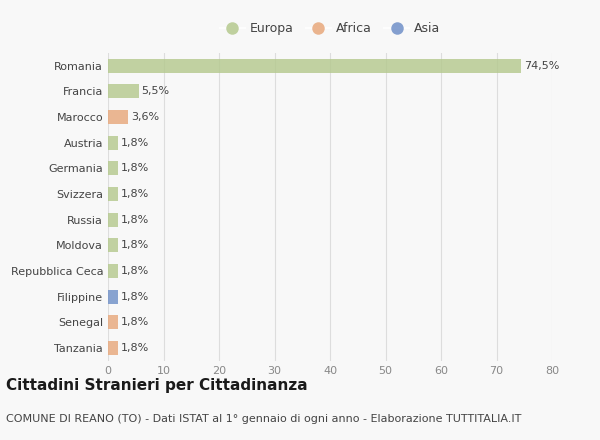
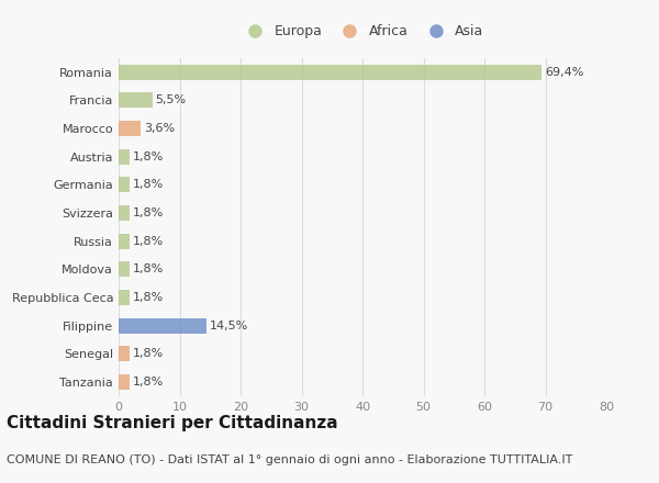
Romania: 74,5% -> 69,4%
Filippine: 1,8% -> 14,5%
